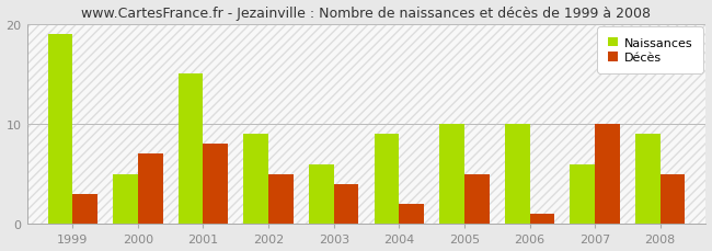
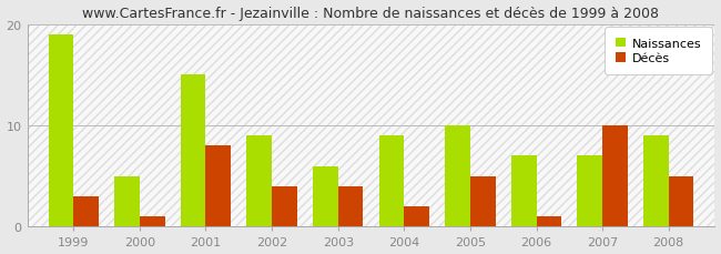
Décès/2000: 7 -> 1
Décès/2002: 5 -> 4
Naissances/2006: 10 -> 7
Naissances/2007: 6 -> 7
